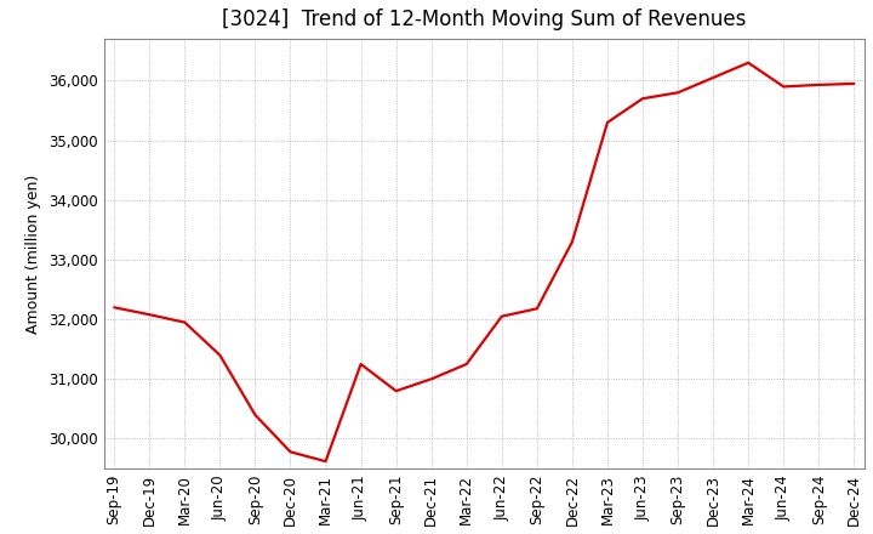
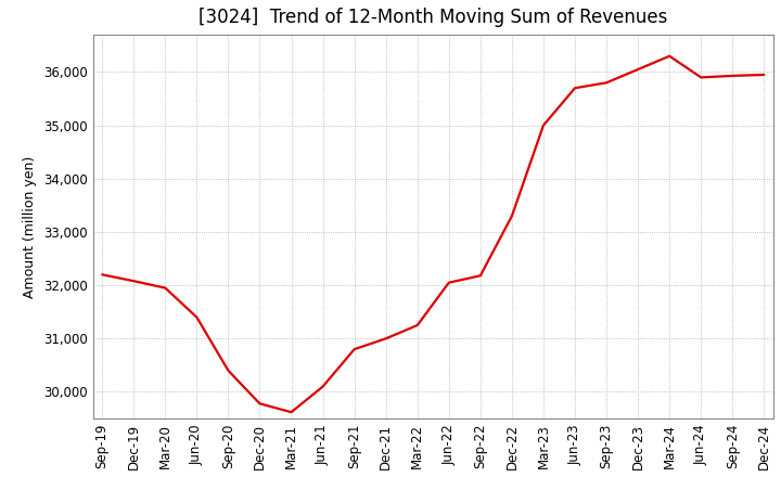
Jun-21: 31,250 -> 30,100
Mar-23: 35,300 -> 35,000
